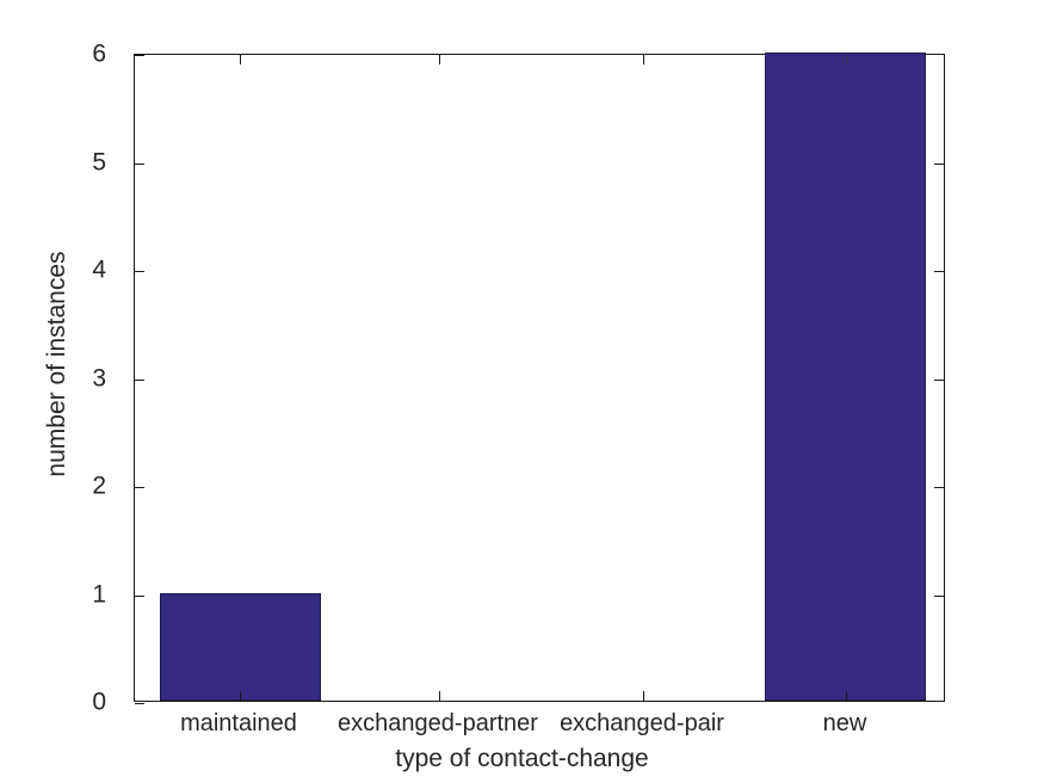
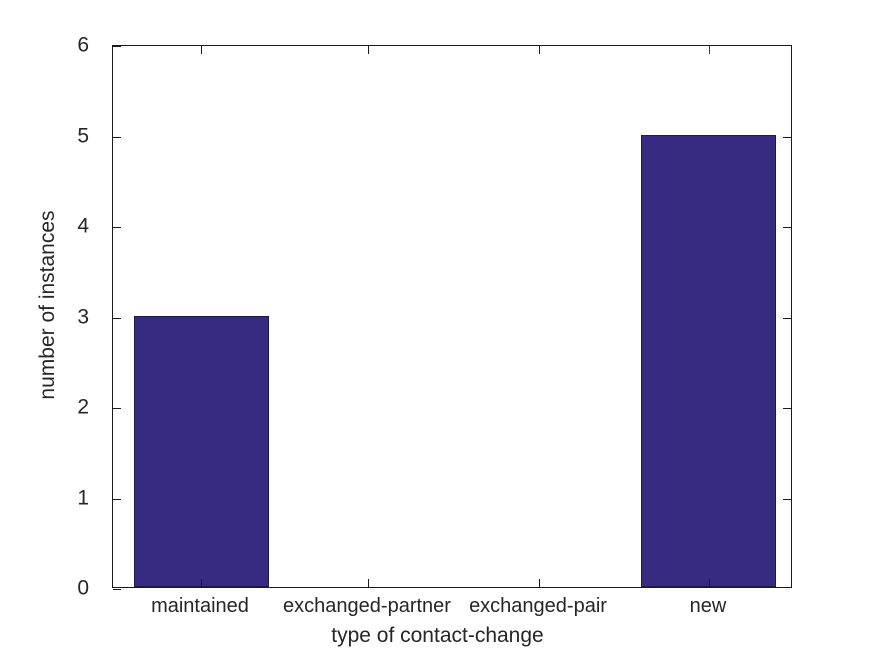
maintained: 1 -> 3
new: 6 -> 5
